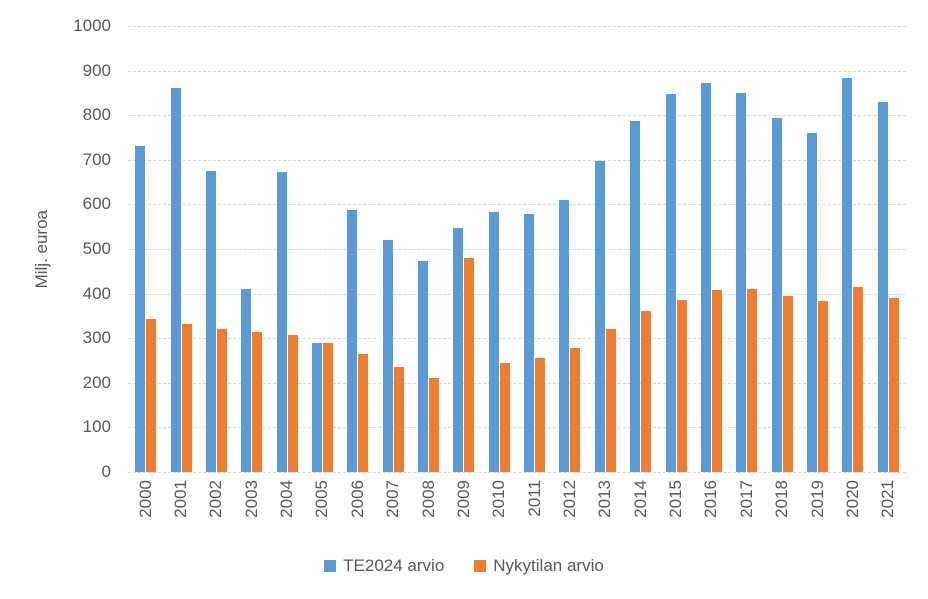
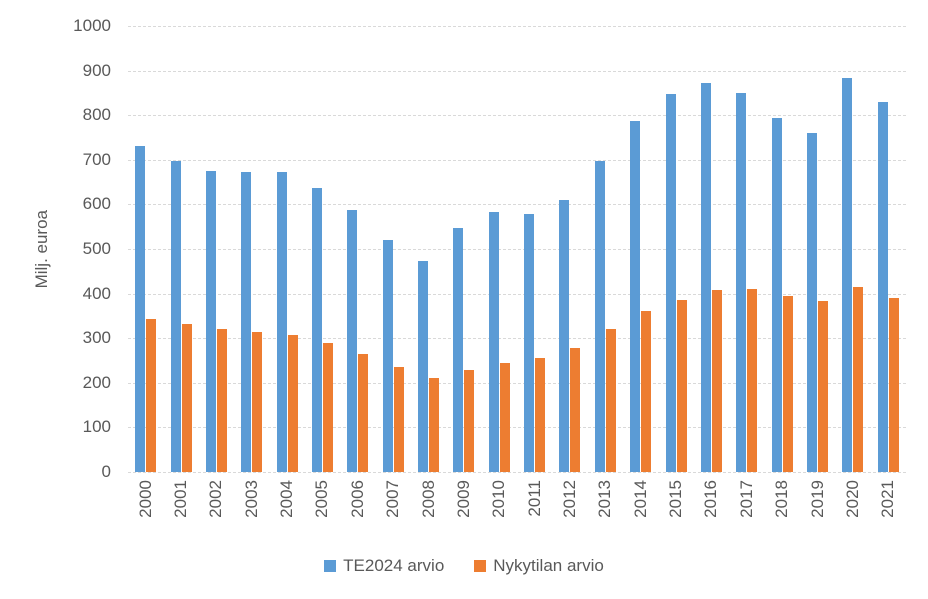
TE2024 arvio/2001: 860 -> 700
TE2024 arvio/2003: 410 -> 670
TE2024 arvio/2005: 290 -> 640
Nykytilan arvio/2009: 480 -> 230
